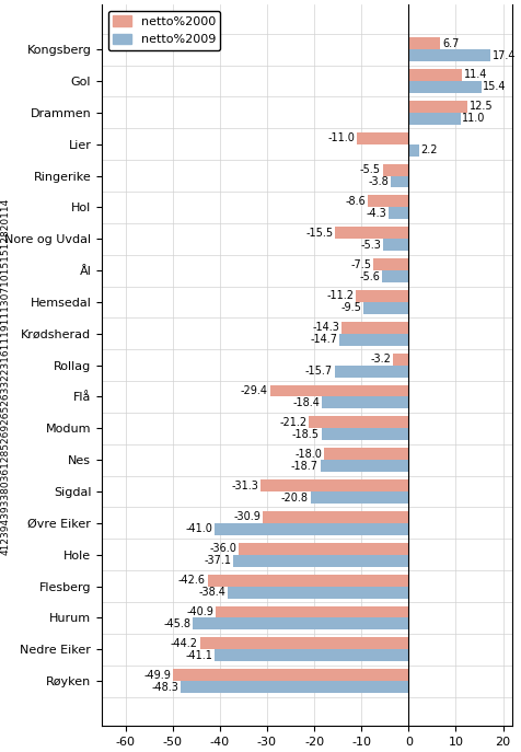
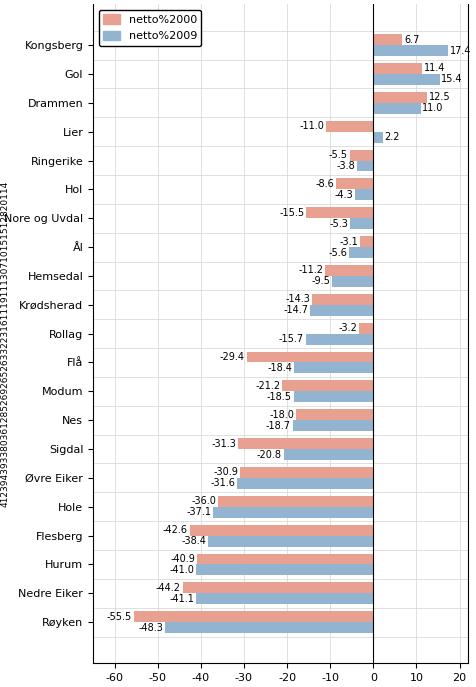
netto%2000/Ål: -7.5 -> -3.1
netto%2009/Øvre Eiker: -41.0 -> -31.6
netto%2009/Hurum: -45.8 -> -41.0
netto%2000/Røyken: -49.9 -> -55.5
